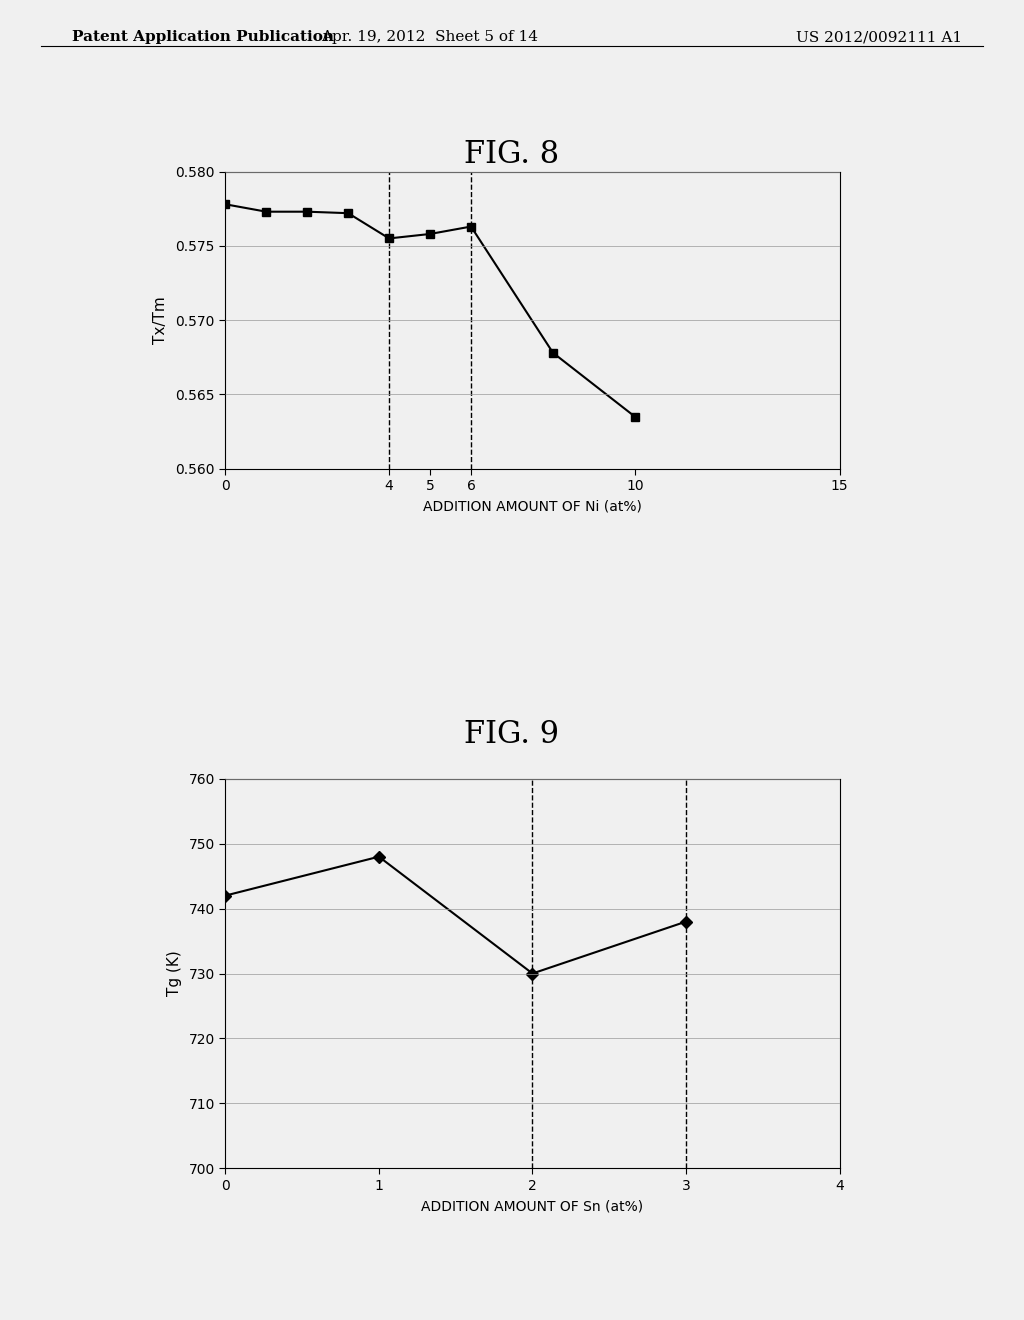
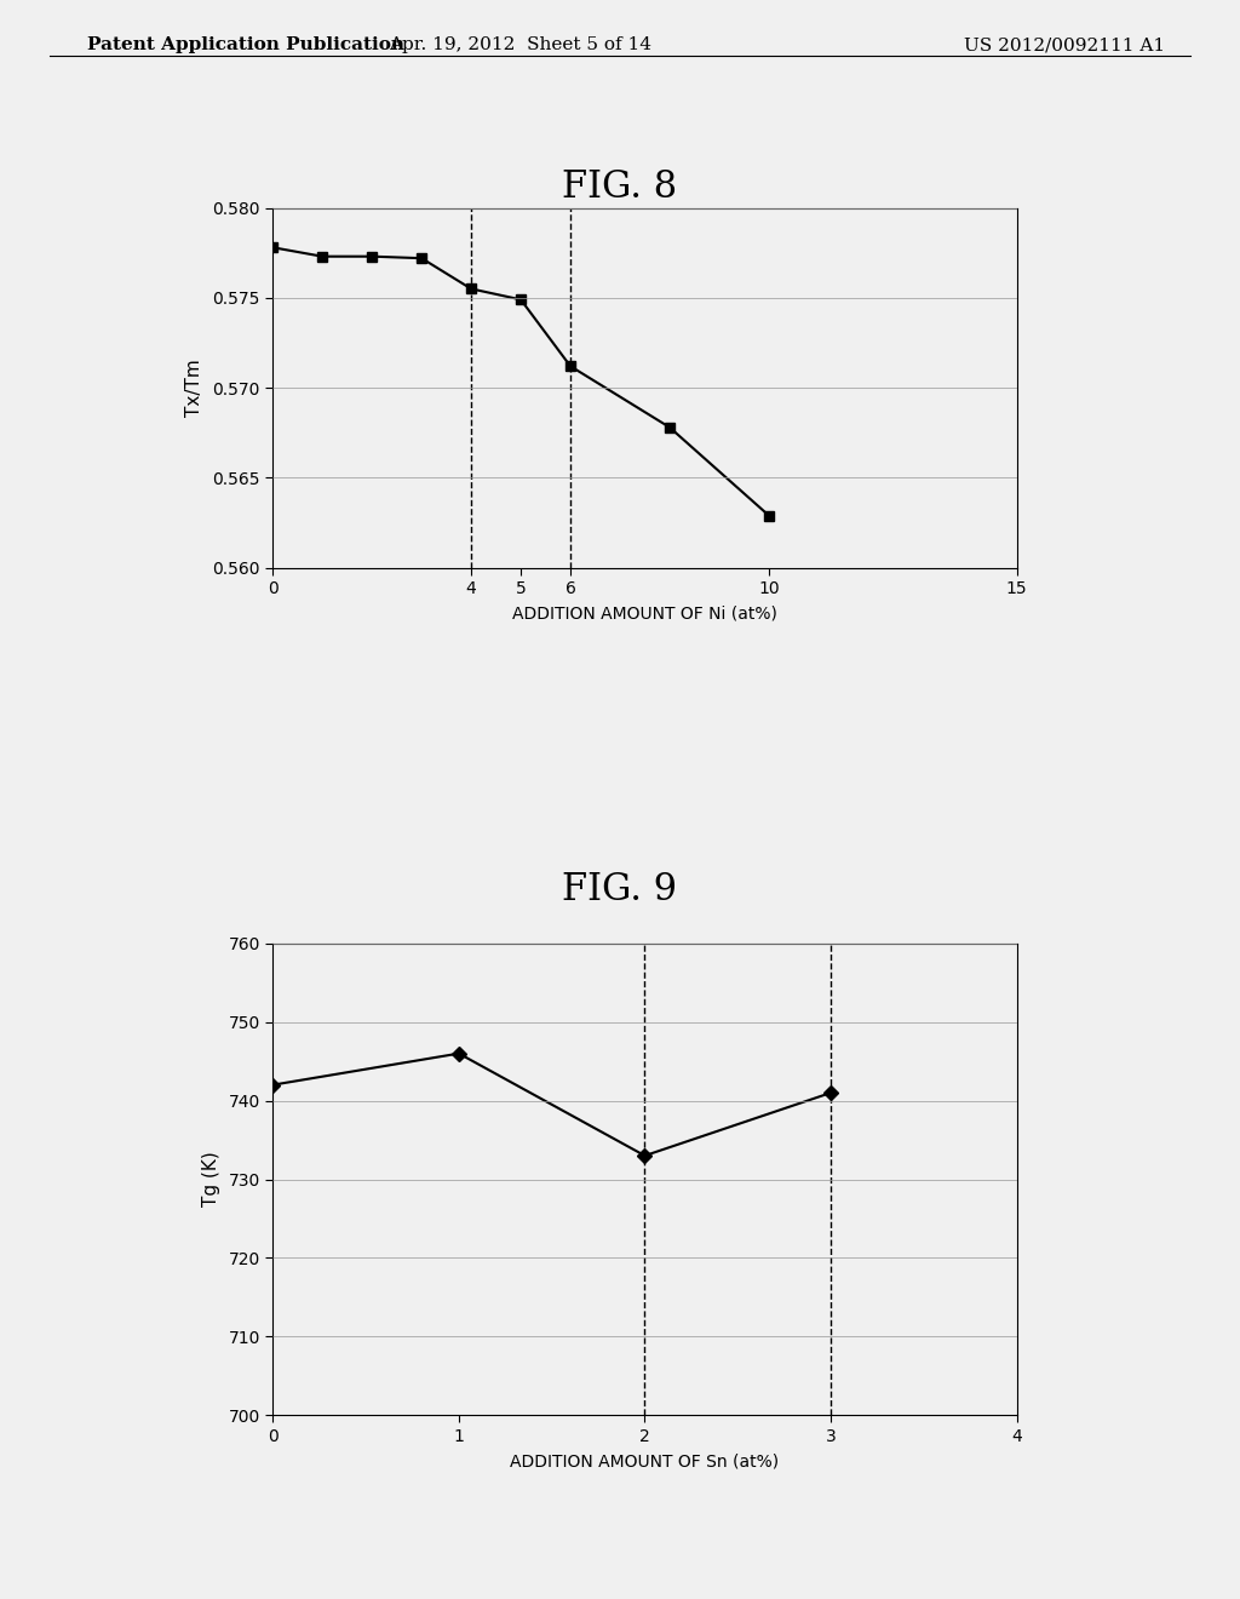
5: 0.5758 -> 0.5749
6: 0.5763 -> 0.5712
10: 0.5635 -> 0.5629
1: 748 -> 746
2: 730 -> 733
3: 738 -> 741
